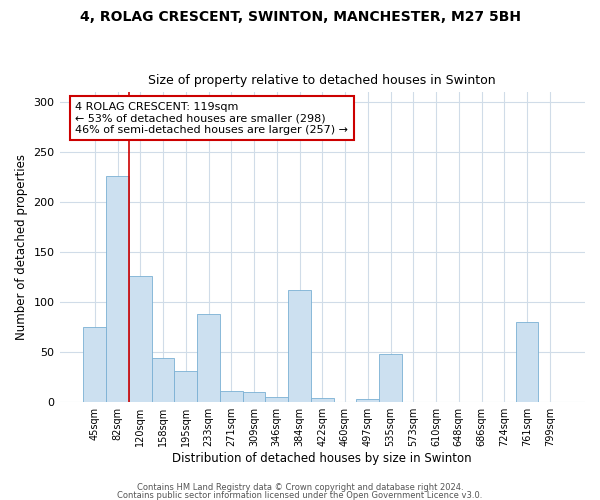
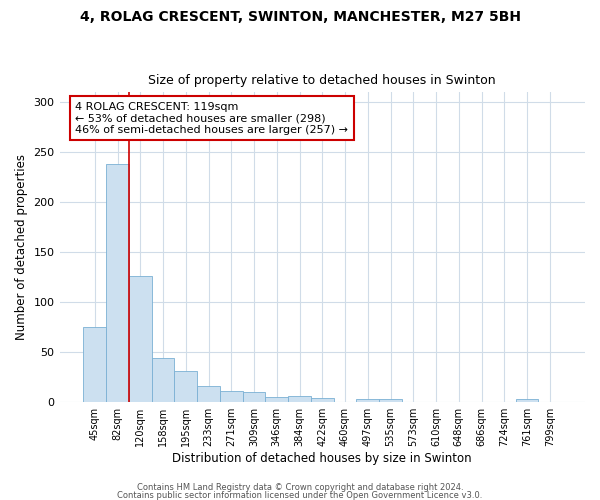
82sqm: 226 -> 238
233sqm: 88 -> 16
384sqm: 112 -> 6
535sqm: 48 -> 3
761sqm: 80 -> 3
